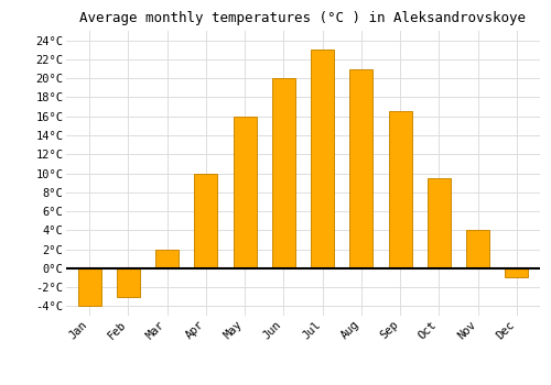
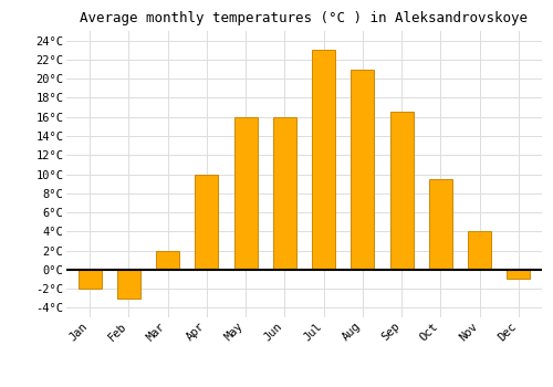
Jan: -4.0°C -> -2.0°C
Jun: 20.0°C -> 16.0°C
